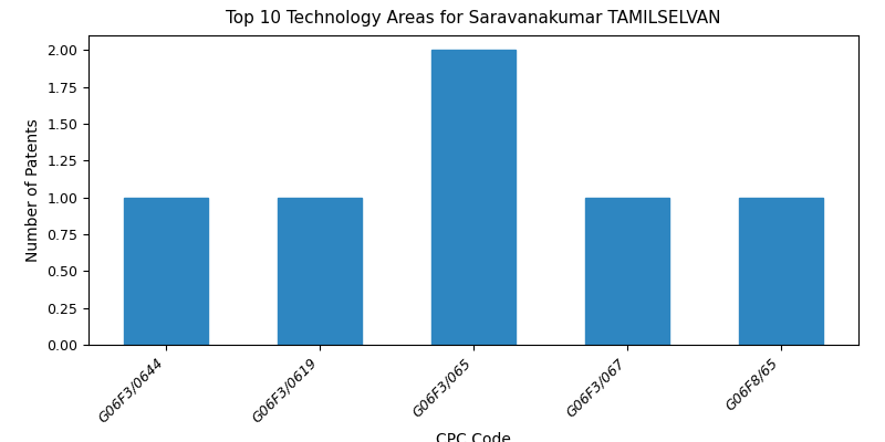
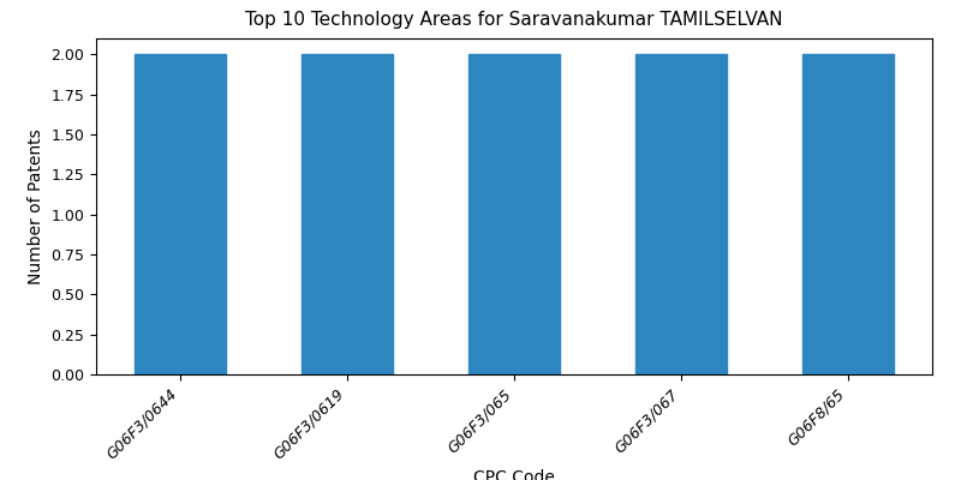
G06F3/0644: 1 -> 2
G06F3/0619: 1 -> 2
G06F3/067: 1 -> 2
G06F8/65: 1 -> 2
